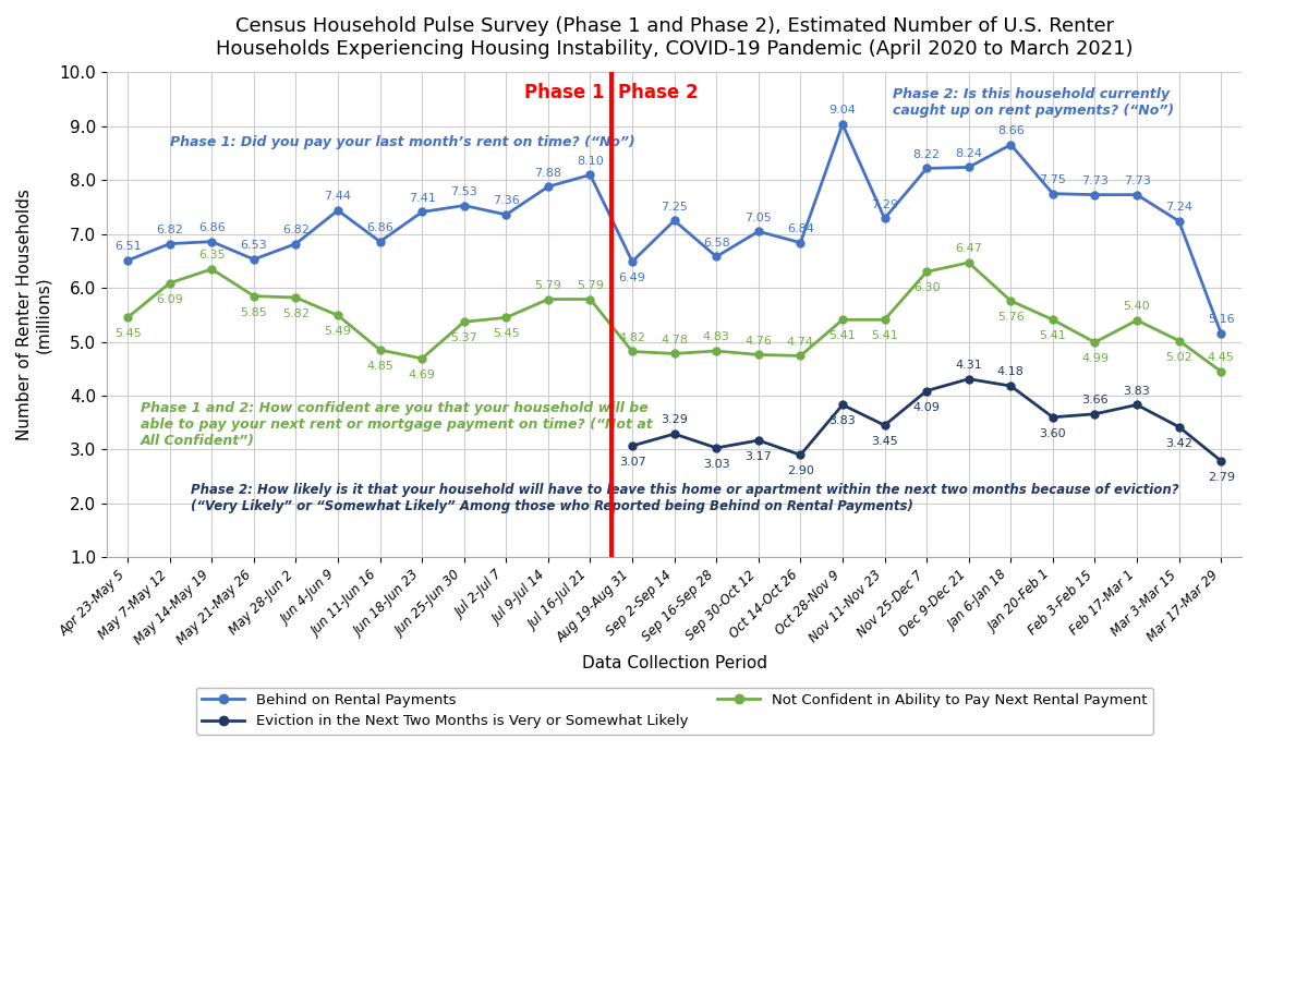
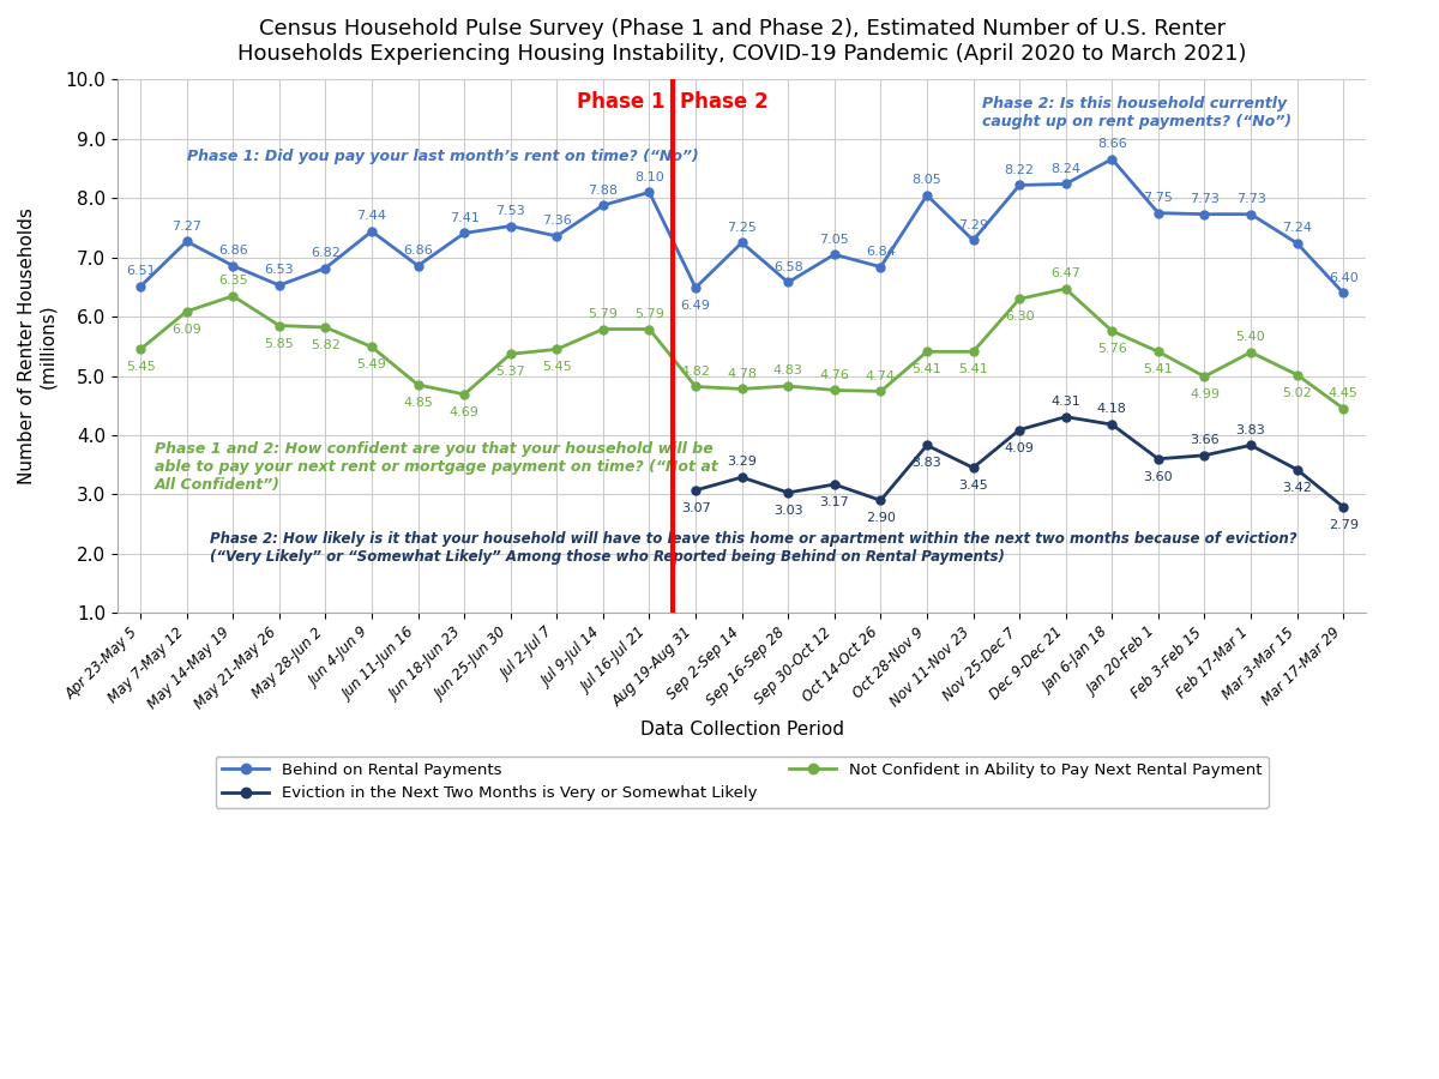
Behind on Rental Payments/May 7-May 12: 6.82 -> 7.27
Behind on Rental Payments/Oct 28-Nov 9: 9.04 -> 8.05
Behind on Rental Payments/Mar 17-Mar 29: 5.16 -> 6.40
